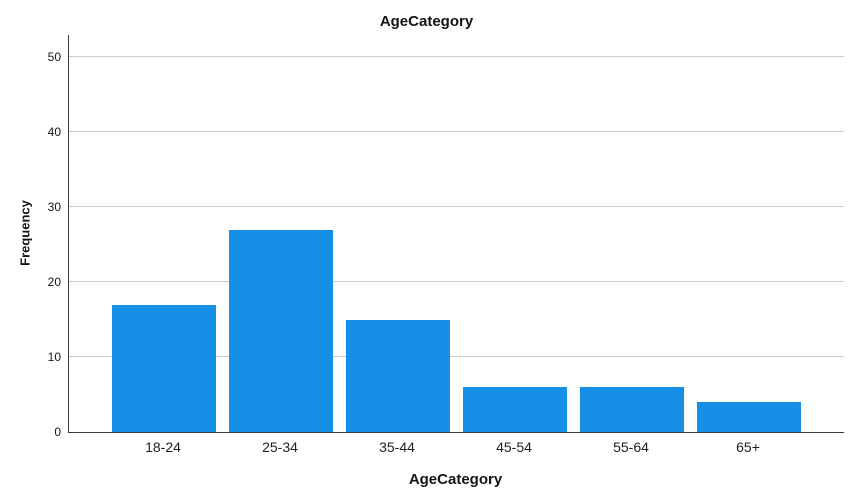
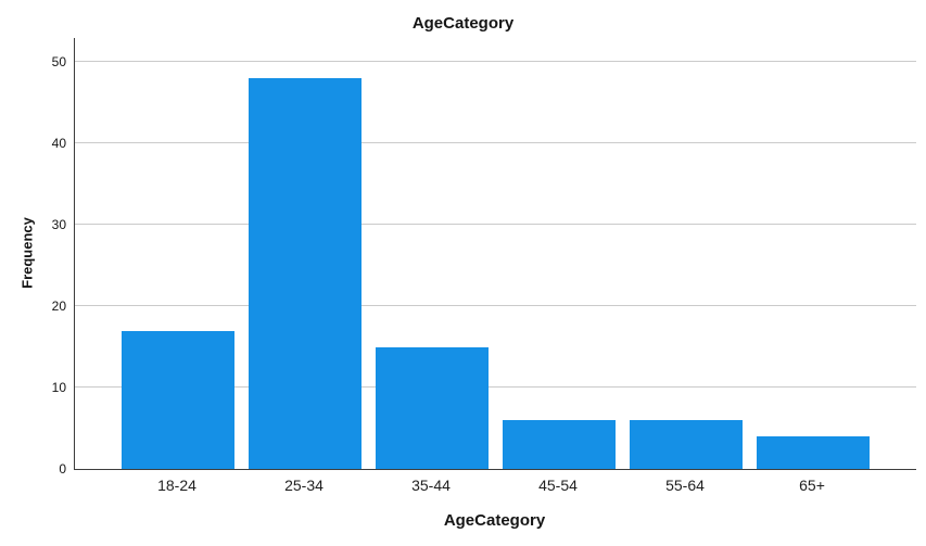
25-34: 27 -> 48
